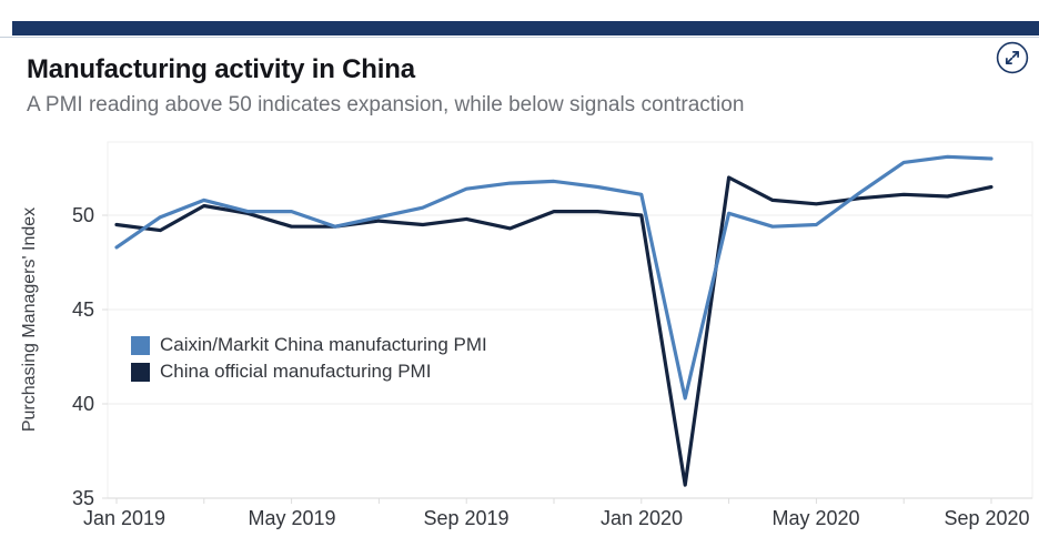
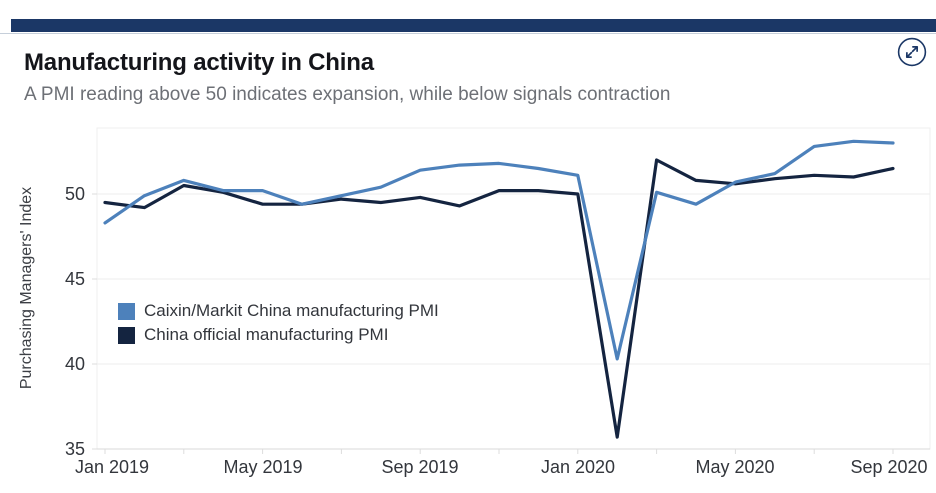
Caixin/Markit China manufacturing PMI/May 2020: 49.5 -> 50.7
